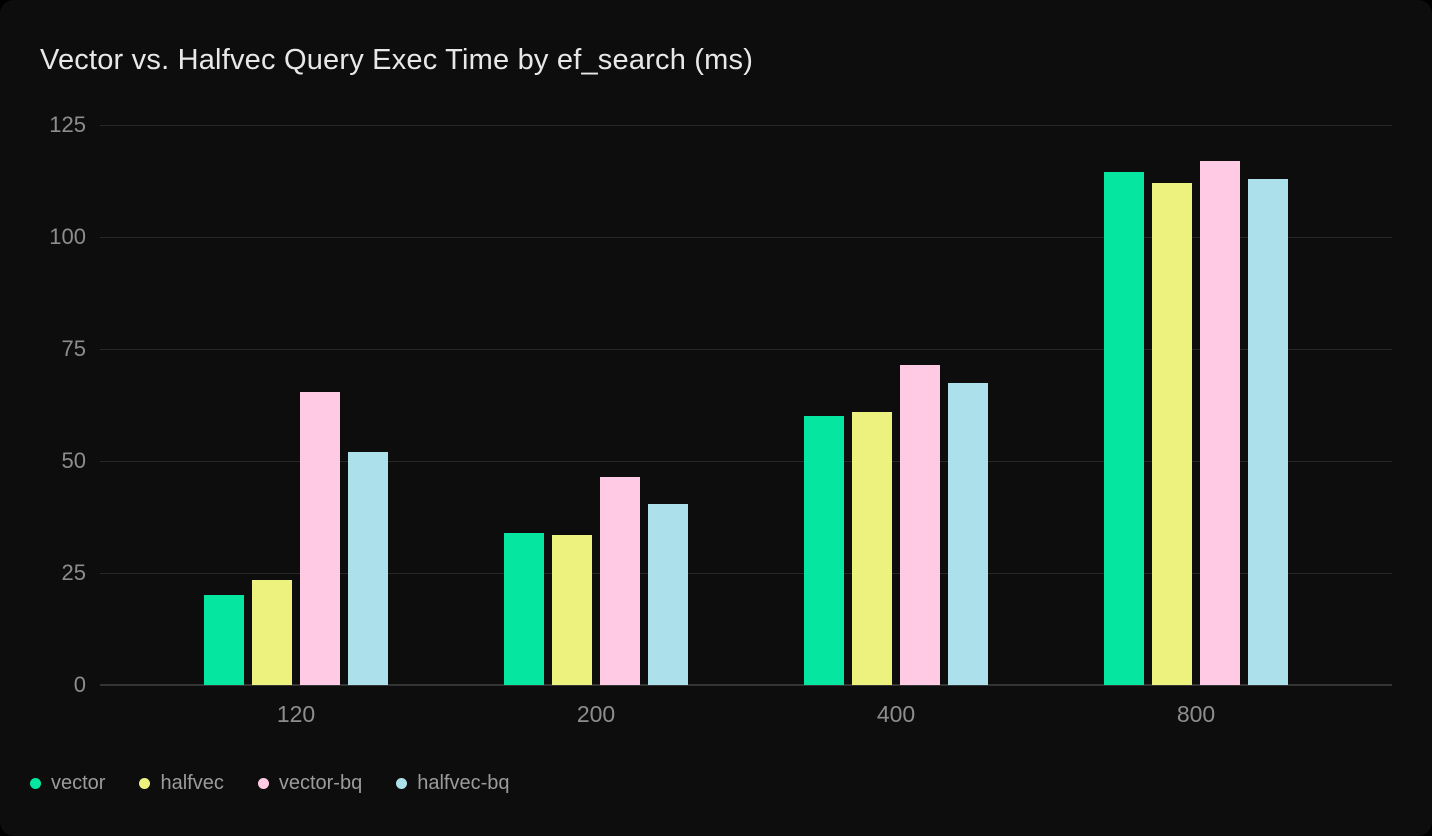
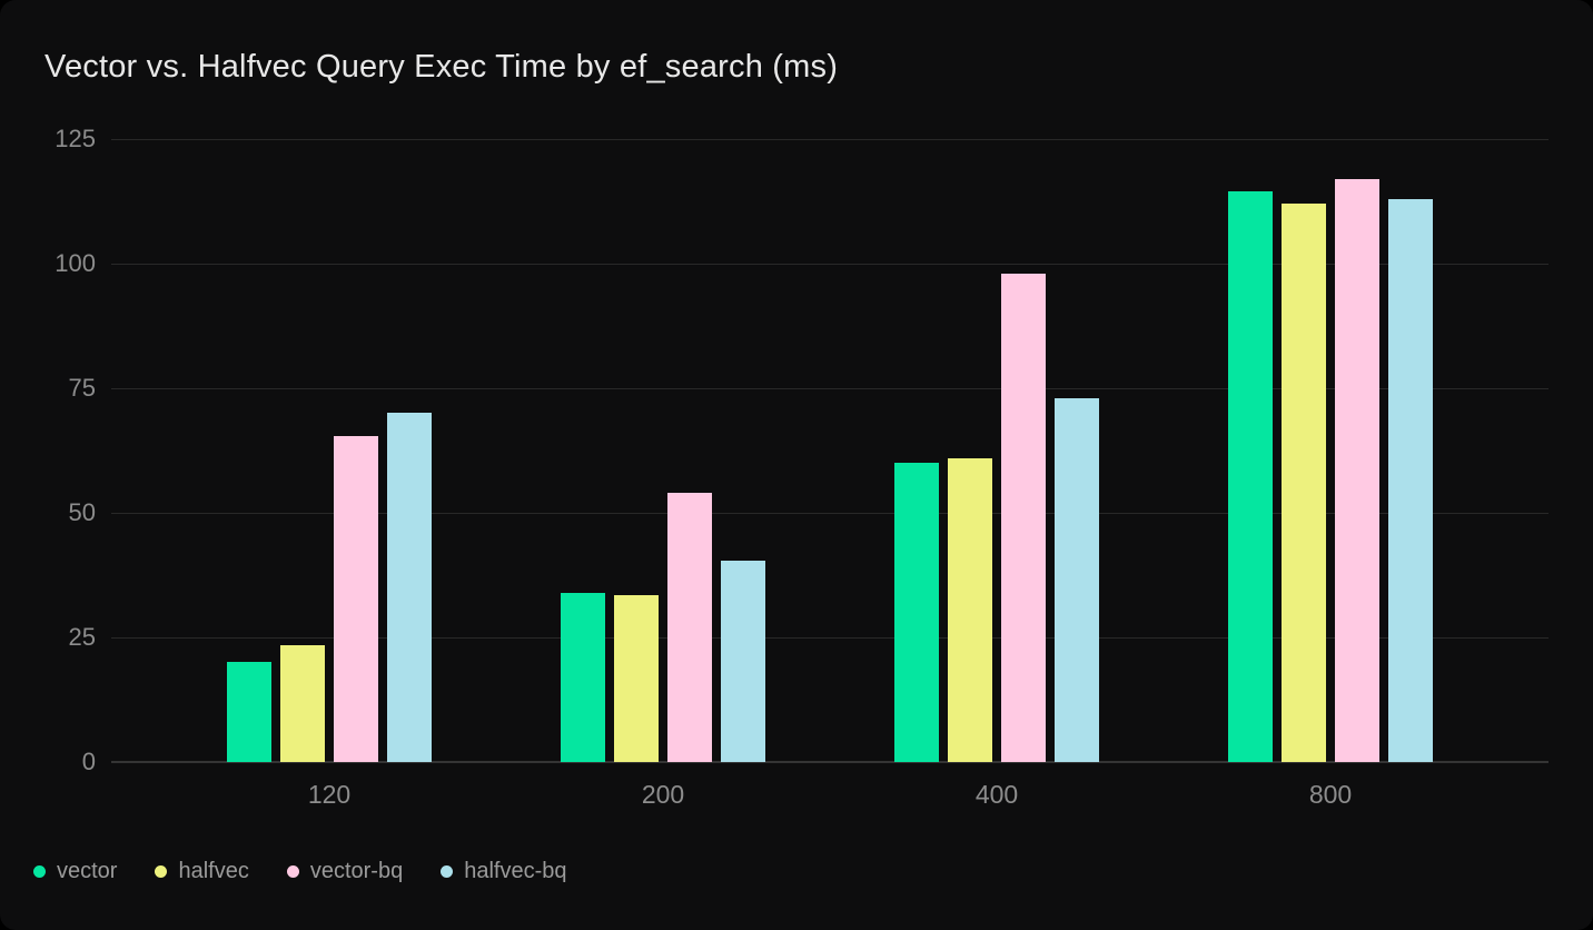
halfvec-bq/120: 52 -> 70
vector-bq/200: 46 -> 54
vector-bq/400: 72 -> 98
halfvec-bq/400: 68 -> 73
